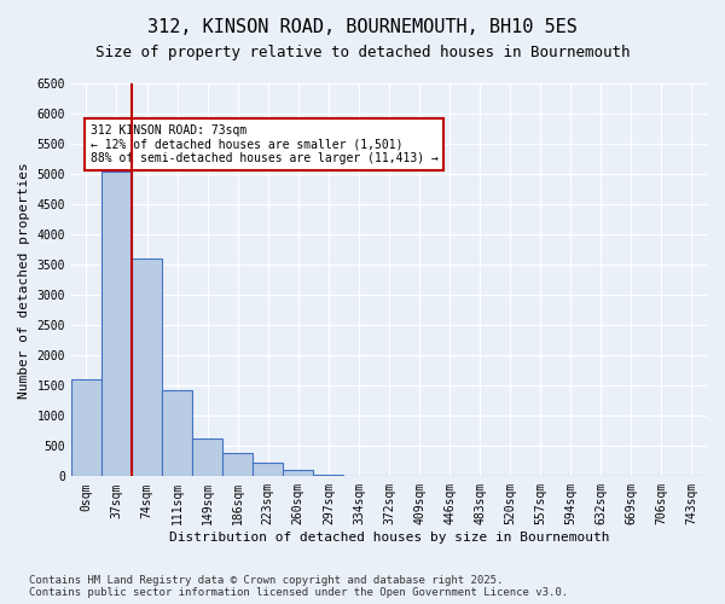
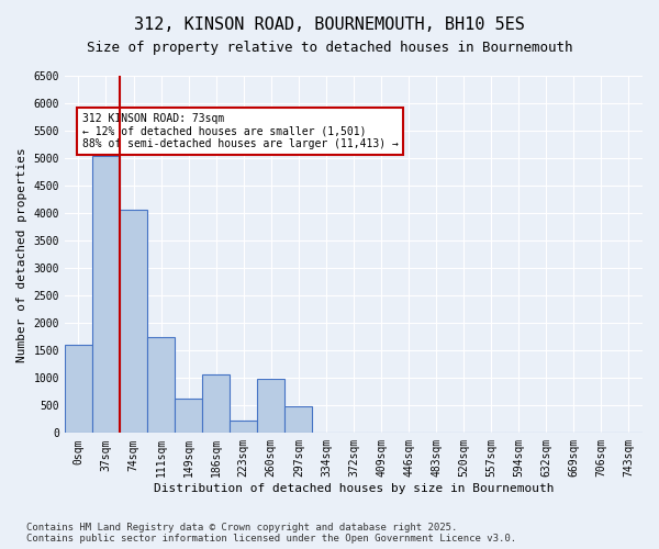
74sqm: 3600 -> 4060
111sqm: 1430 -> 1740
186sqm: 380 -> 1060
260sqm: 110 -> 980
297sqm: 20 -> 480
